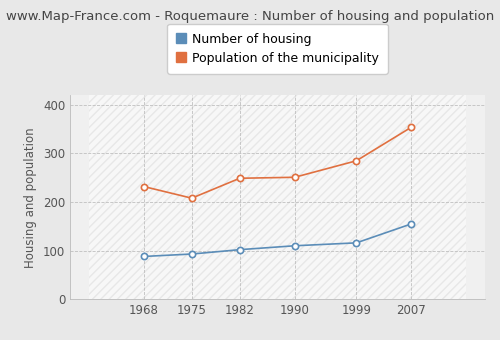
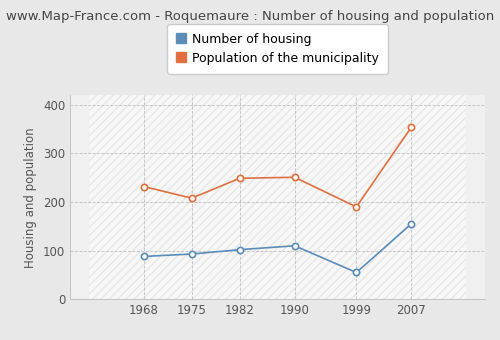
Number of housing/1999: 116 -> 55
Population of the municipality/1999: 285 -> 190
